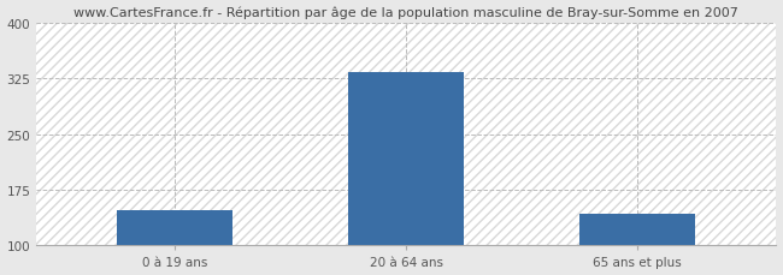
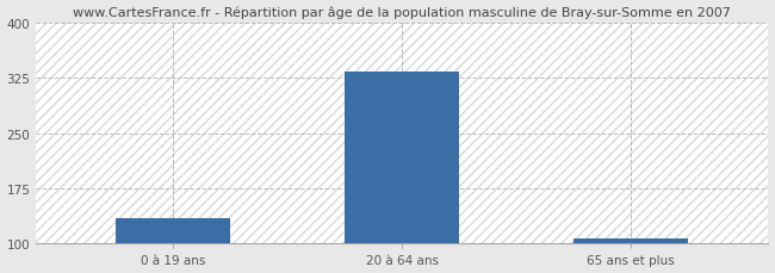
0 à 19 ans: 148 -> 135
65 ans et plus: 142 -> 107
